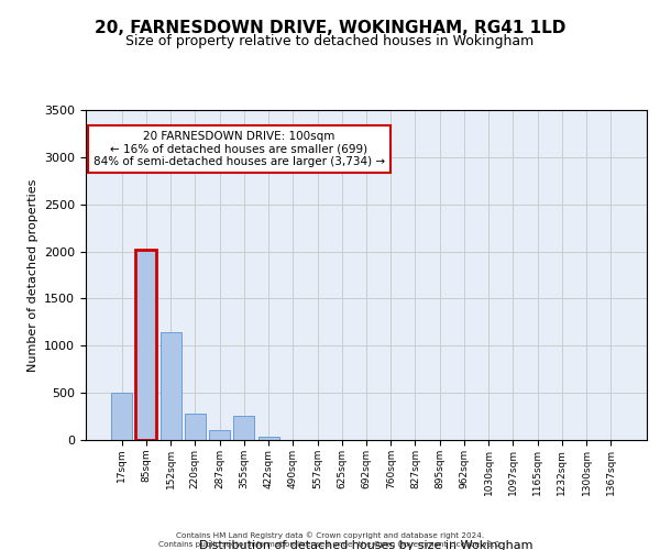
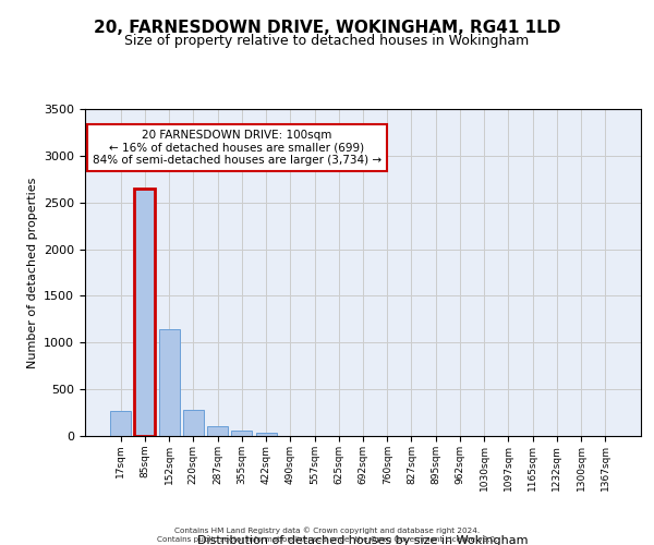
17sqm: 500 -> 260
85sqm: 2020 -> 2650
355sqm: 260 -> 60
